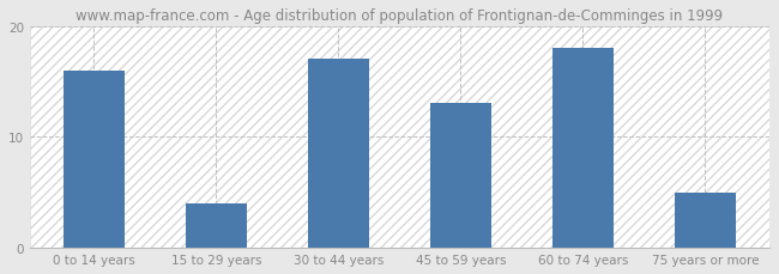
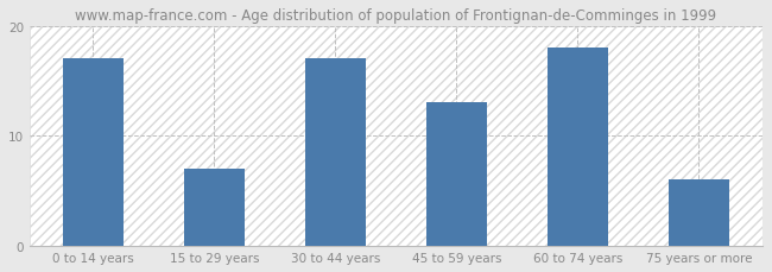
0 to 14 years: 16 -> 17
15 to 29 years: 4 -> 7
75 years or more: 5 -> 6
